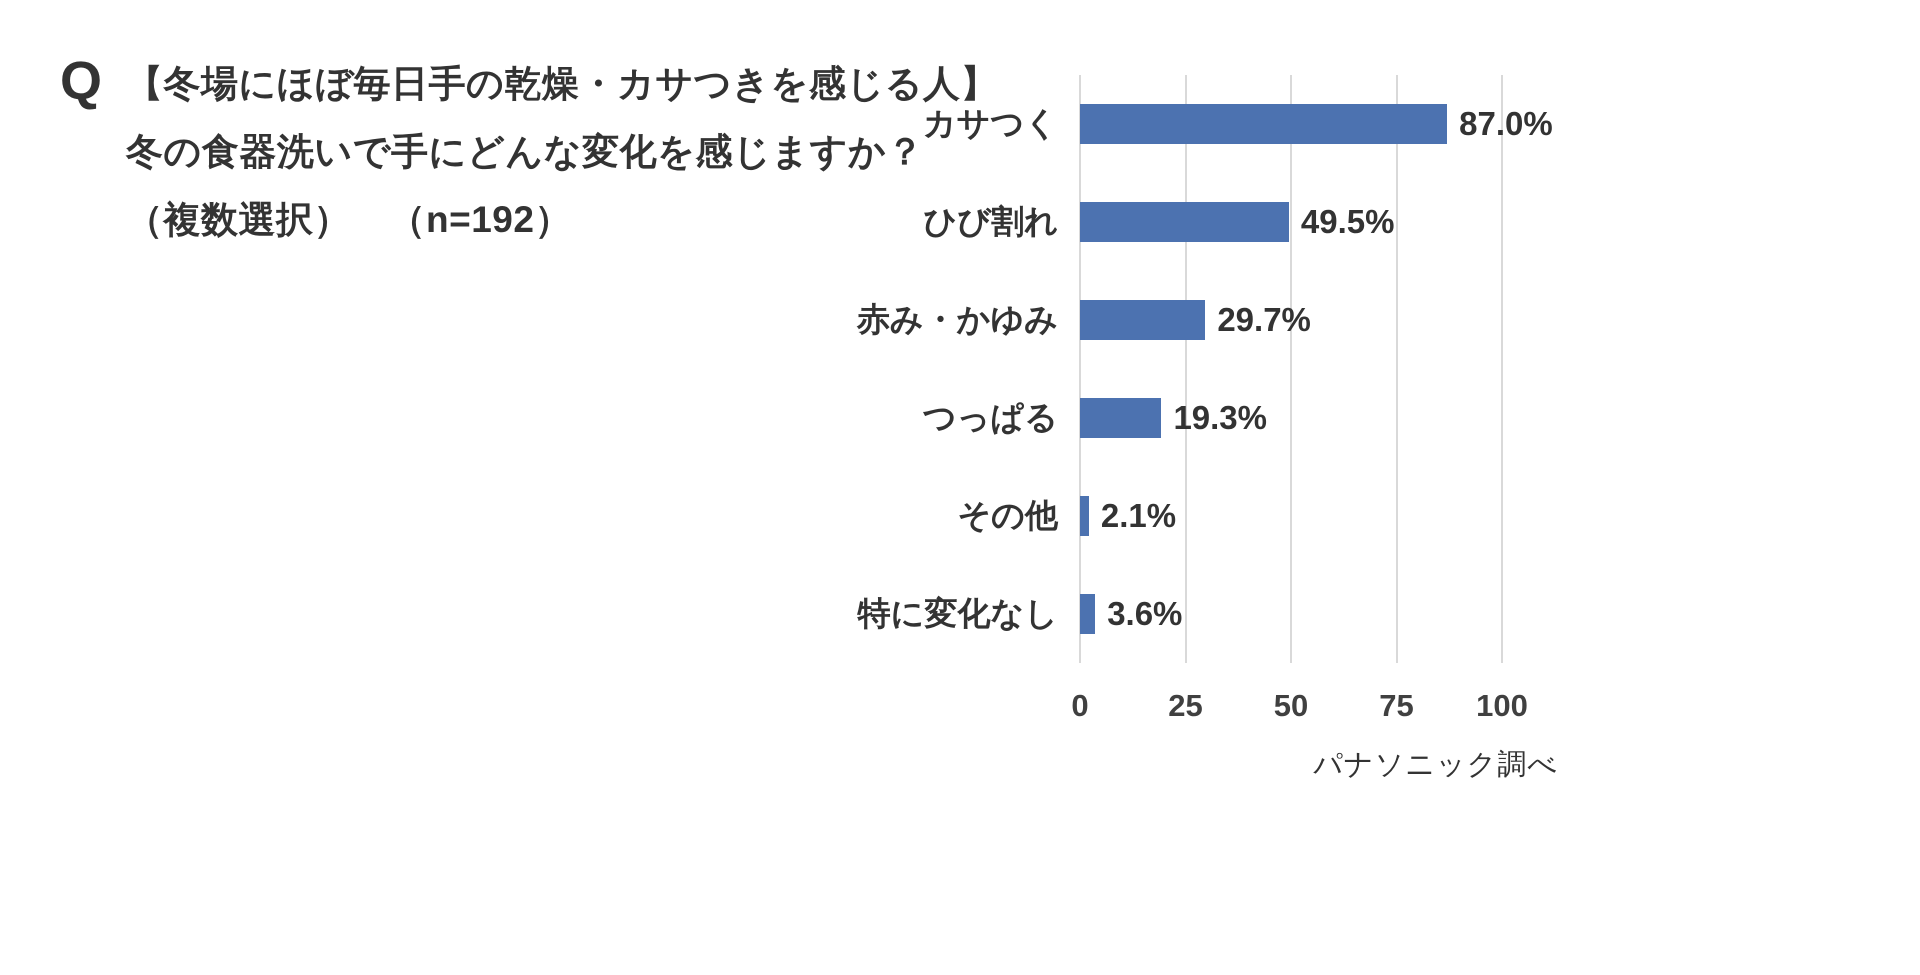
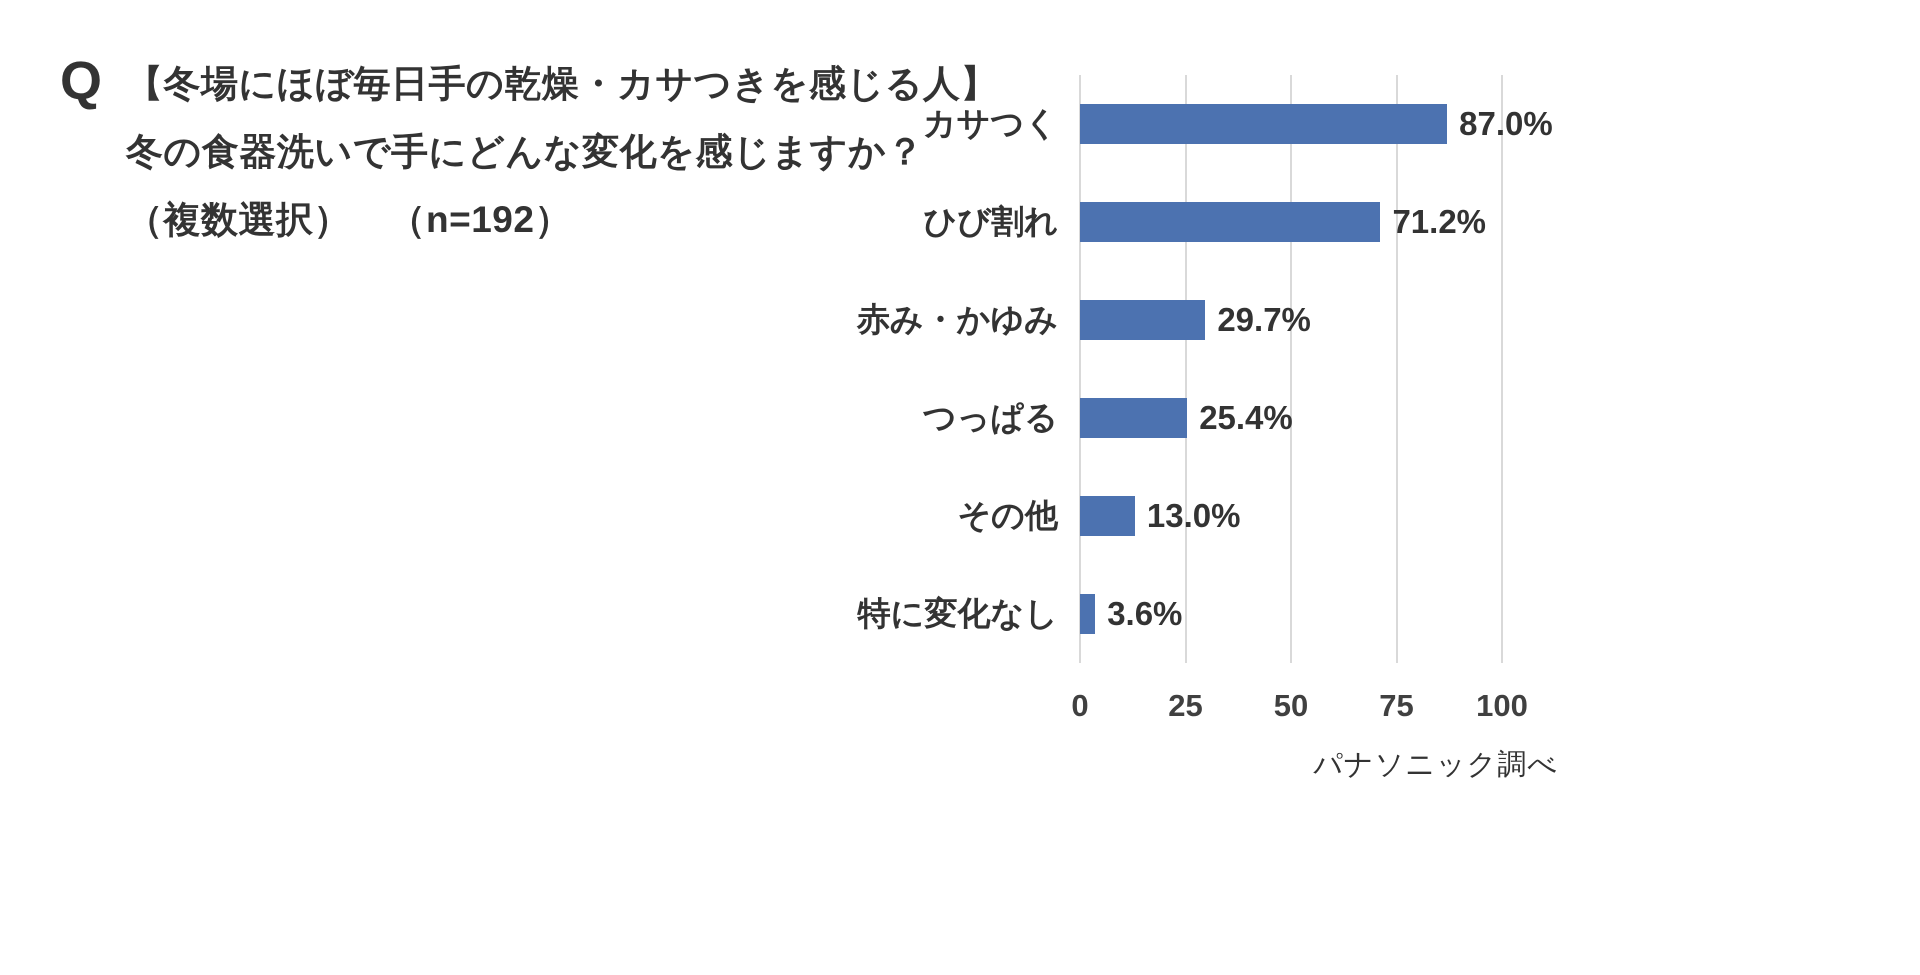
ひび割れ: 49.5% -> 71.2%
つっぱる: 19.3% -> 25.4%
その他: 2.1% -> 13.0%
